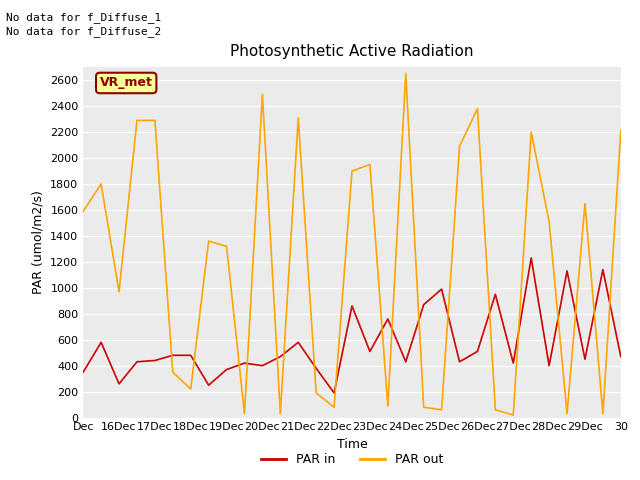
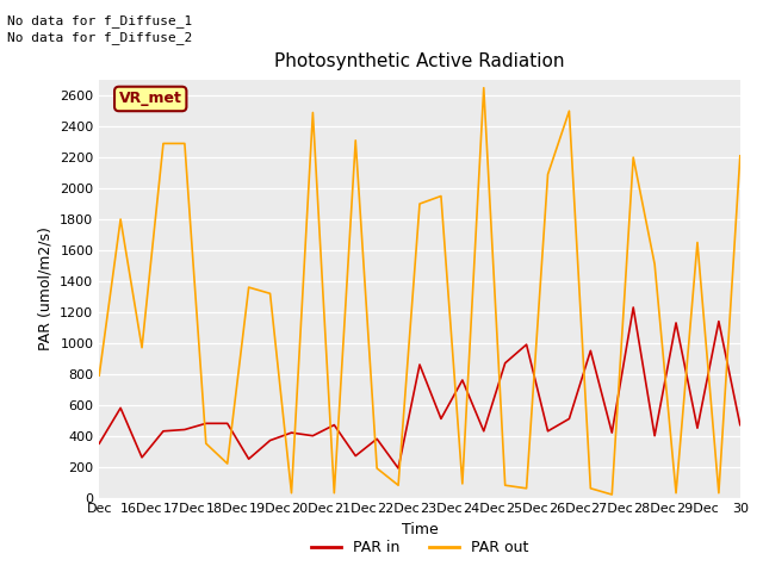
PAR out/Dec: 1590 -> 790
PAR in/21Dec: 580 -> 270
PAR out/26Dec: 2380 -> 2500
